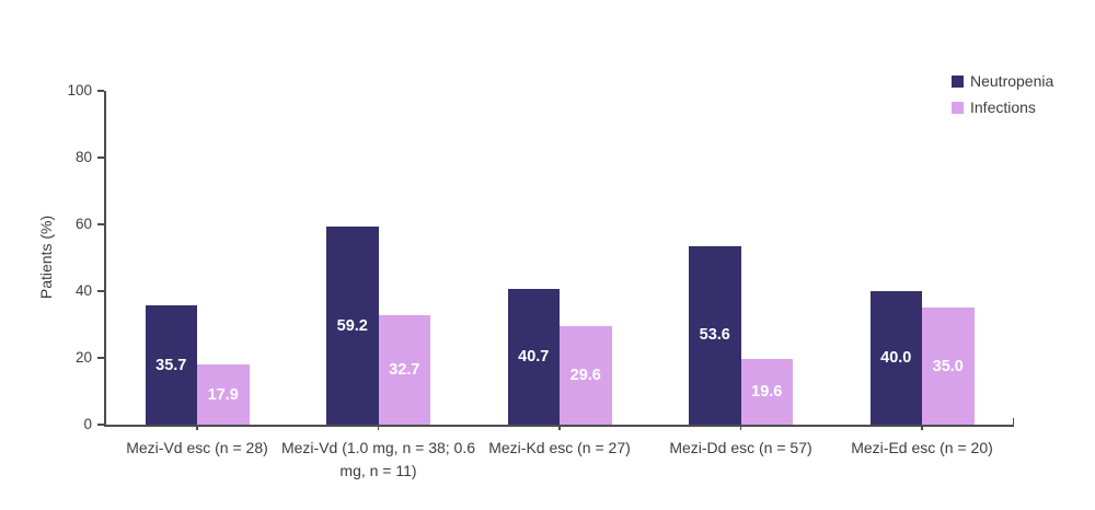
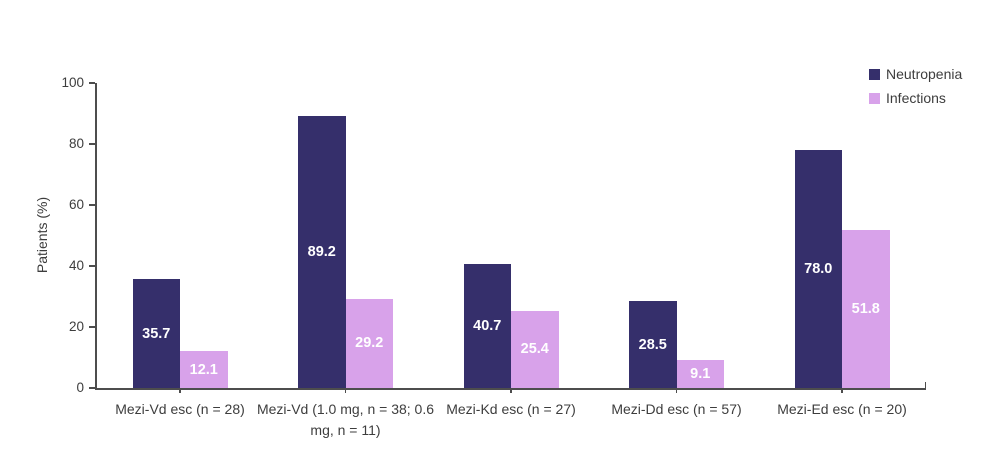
Infections/Mezi-Vd esc (n = 28): 17.9 -> 12.1
Neutropenia/Mezi-Vd (1.0 mg, n = 38; 0.6 mg, n = 11): 59.2 -> 89.2
Infections/Mezi-Vd (1.0 mg, n = 38; 0.6 mg, n = 11): 32.7 -> 29.2
Infections/Mezi-Kd esc (n = 27): 29.6 -> 25.4
Neutropenia/Mezi-Dd esc (n = 57): 53.6 -> 28.5
Infections/Mezi-Dd esc (n = 57): 19.6 -> 9.1
Neutropenia/Mezi-Ed esc (n = 20): 40.0 -> 78.0
Infections/Mezi-Ed esc (n = 20): 35.0 -> 51.8
